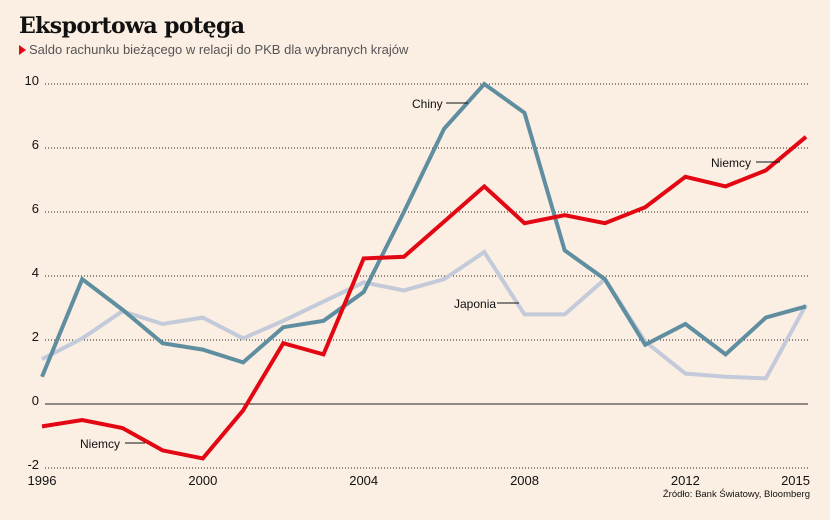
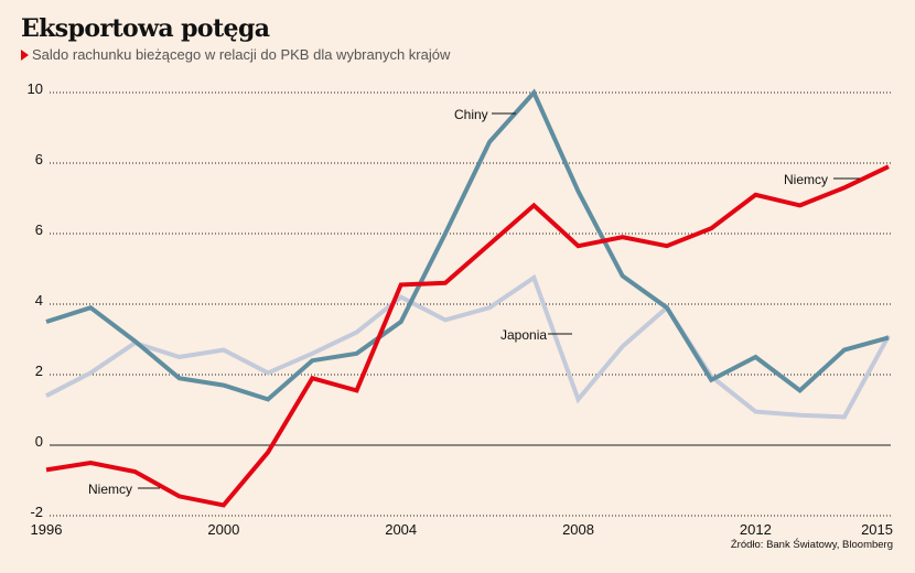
Chiny/1996: 0.8 -> 3.5
Japonia/2004: 3.8 -> 4.2
Chiny/2008: 9.1 -> 7.2
Japonia/2008: 2.8 -> 1.3
Niemcy/2015: 8.3 -> 7.9
